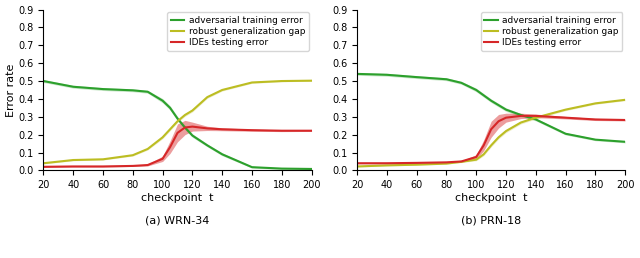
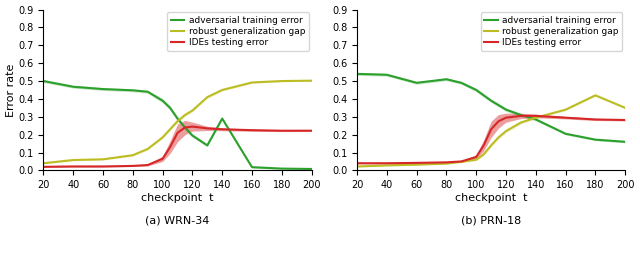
(a) WRN-34/adversarial training error/140: 0.09 -> 0.29
(b) PRN-18/adversarial training error/60: 0.52 -> 0.49
(b) PRN-18/robust generalization gap/180: 0.38 -> 0.42
(b) PRN-18/robust generalization gap/200: 0.40 -> 0.35
